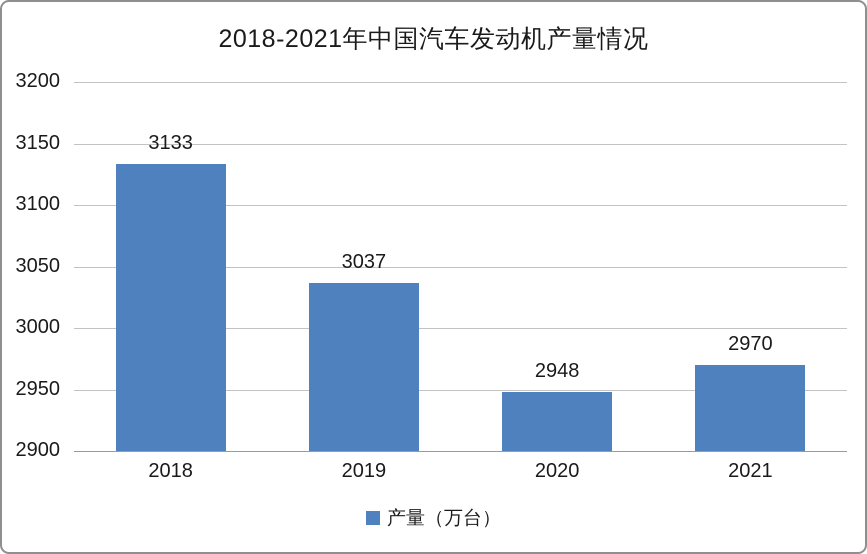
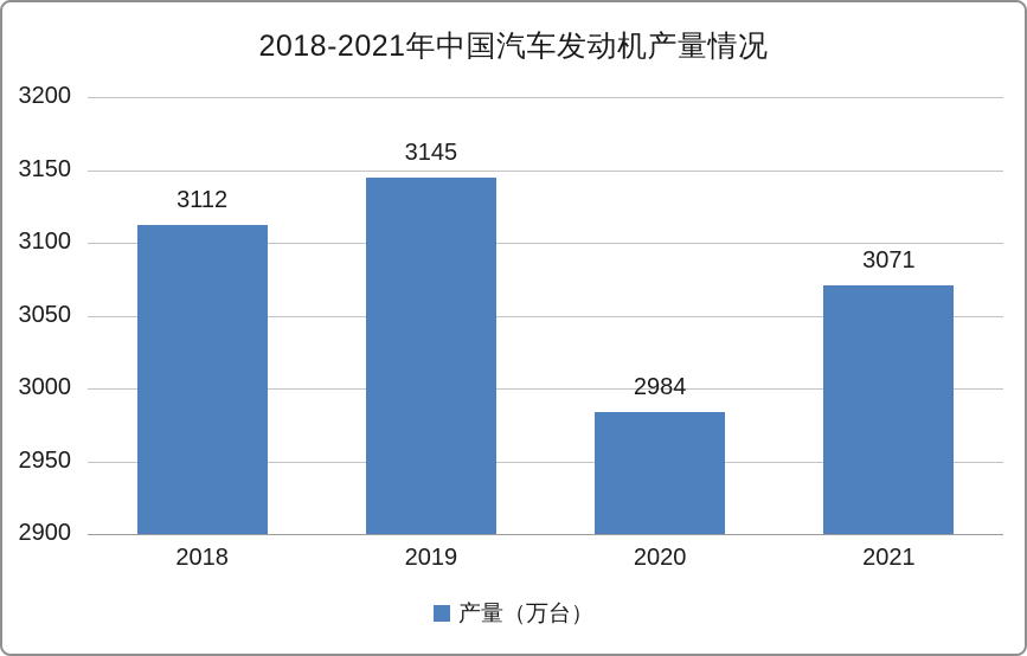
2018: 3133 -> 3112
2019: 3037 -> 3145
2020: 2948 -> 2984
2021: 2970 -> 3071
